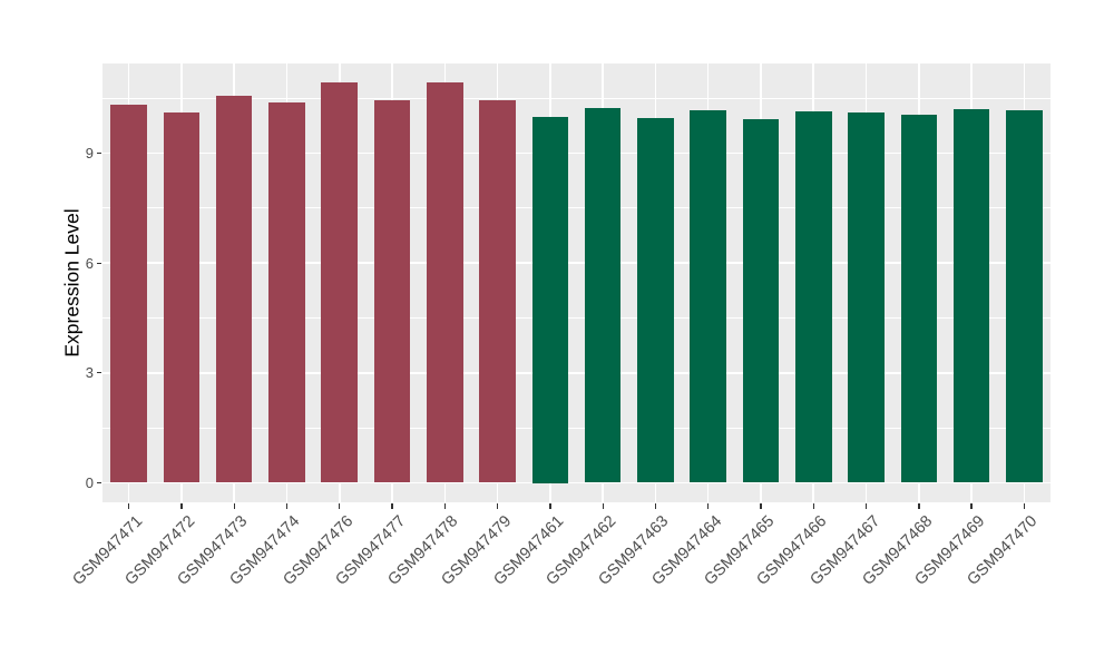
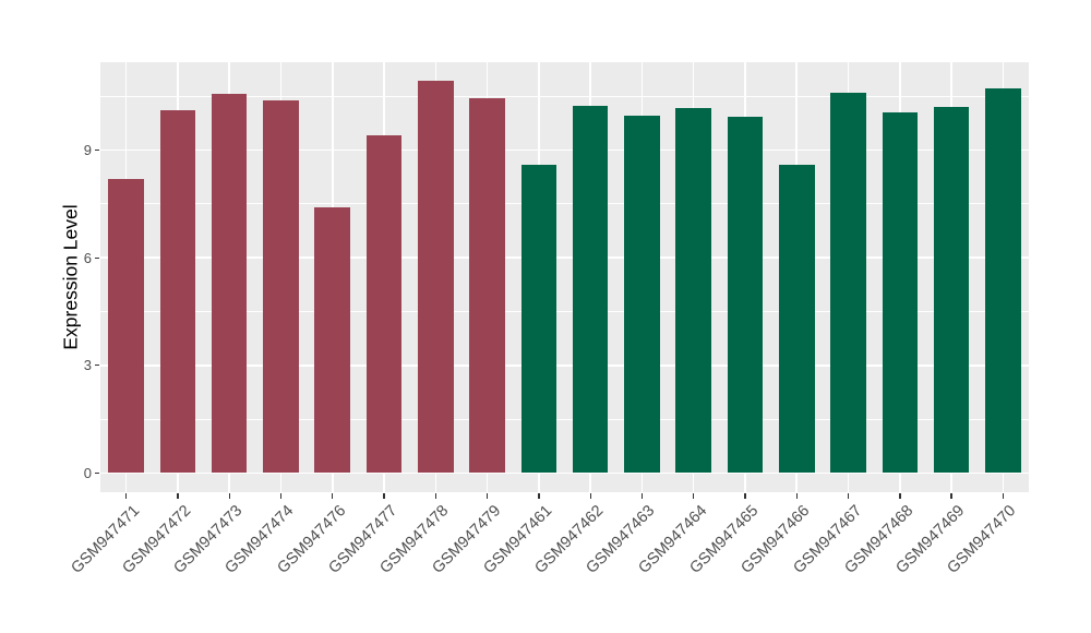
GSM947471: 10.3 -> 8.2
GSM947476: 10.9 -> 7.4
GSM947477: 10.4 -> 9.4
GSM947461: 10.0 -> 8.6
GSM947466: 10.1 -> 8.6
GSM947467: 10.1 -> 10.6
GSM947470: 10.2 -> 10.7
